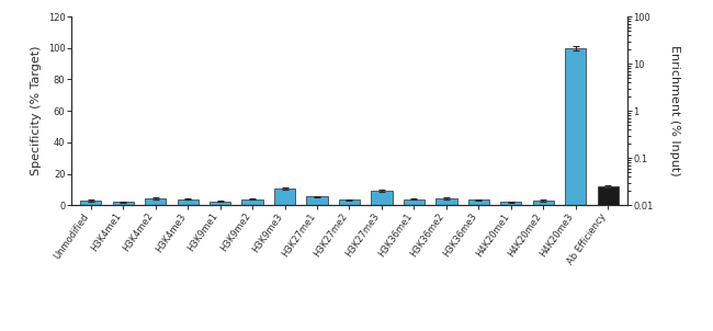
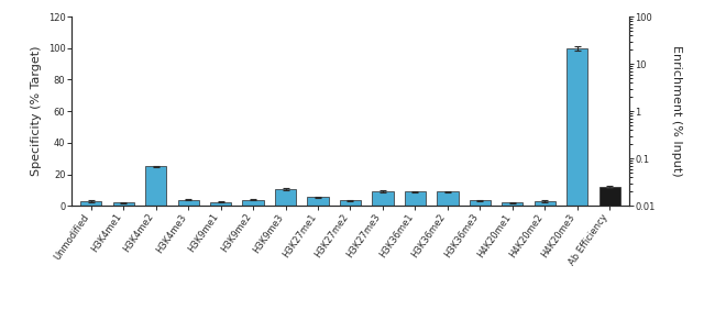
H3K4me2: 4 -> 25
H3K36me1: 4 -> 9
H3K36me2: 4 -> 9
